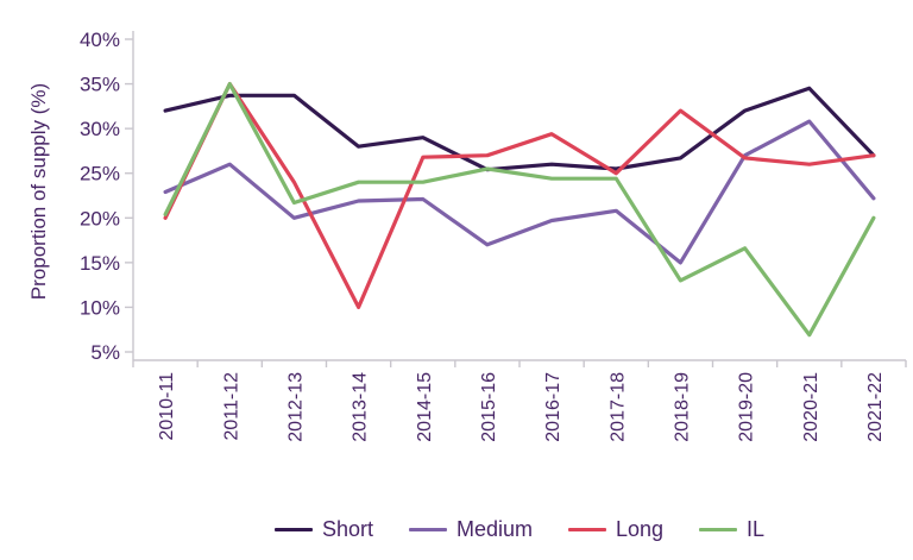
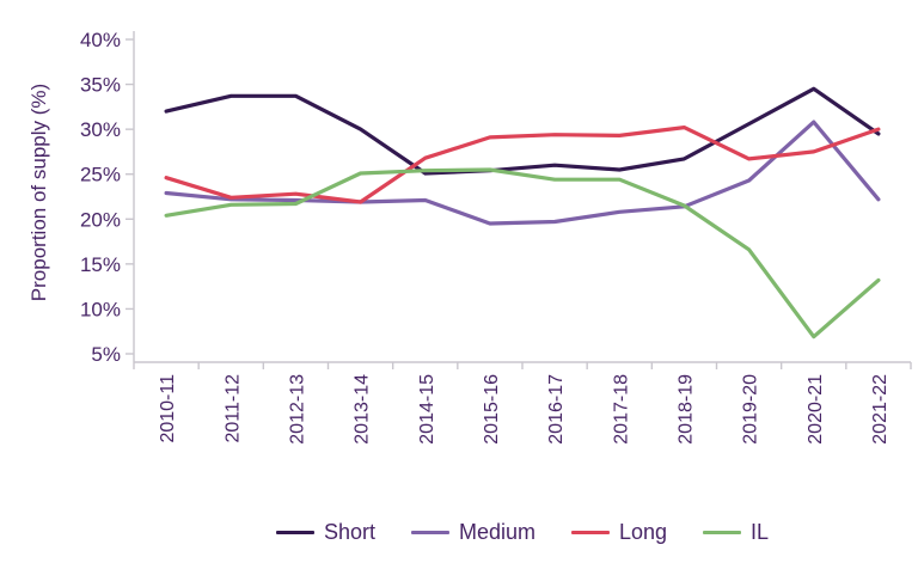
Long/2010-11: 20% -> 25%
Medium/2011-12: 26% -> 22%
Long/2011-12: 35% -> 22%
IL/2011-12: 35% -> 22%
Medium/2012-13: 20% -> 22%
Long/2012-13: 24% -> 23%
Short/2013-14: 28% -> 30%
Long/2013-14: 10% -> 22%
IL/2013-14: 24% -> 25%
Short/2014-15: 29% -> 25%
IL/2014-15: 24% -> 25%
Medium/2015-16: 17% -> 20%
Long/2015-16: 27% -> 29%
Long/2017-18: 25% -> 29%
Medium/2018-19: 15% -> 21%
Long/2018-19: 32% -> 30%
IL/2018-19: 13% -> 22%
Short/2019-20: 32% -> 31%
Medium/2019-20: 27% -> 24%
Long/2020-21: 26% -> 28%
Short/2021-22: 27% -> 30%
Long/2021-22: 27% -> 30%
IL/2021-22: 20% -> 13%
